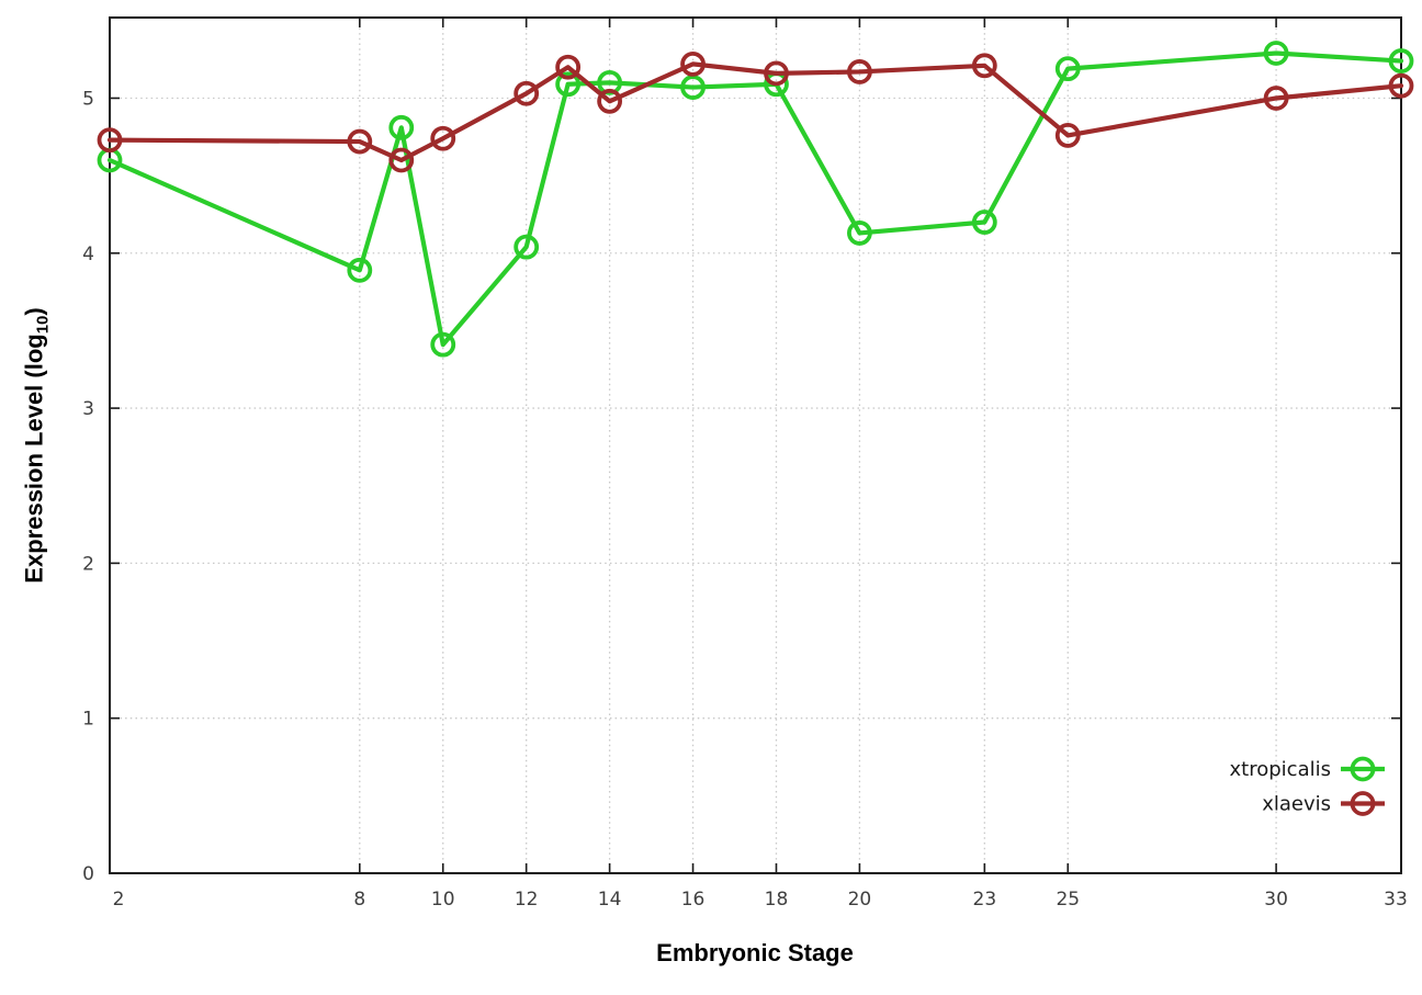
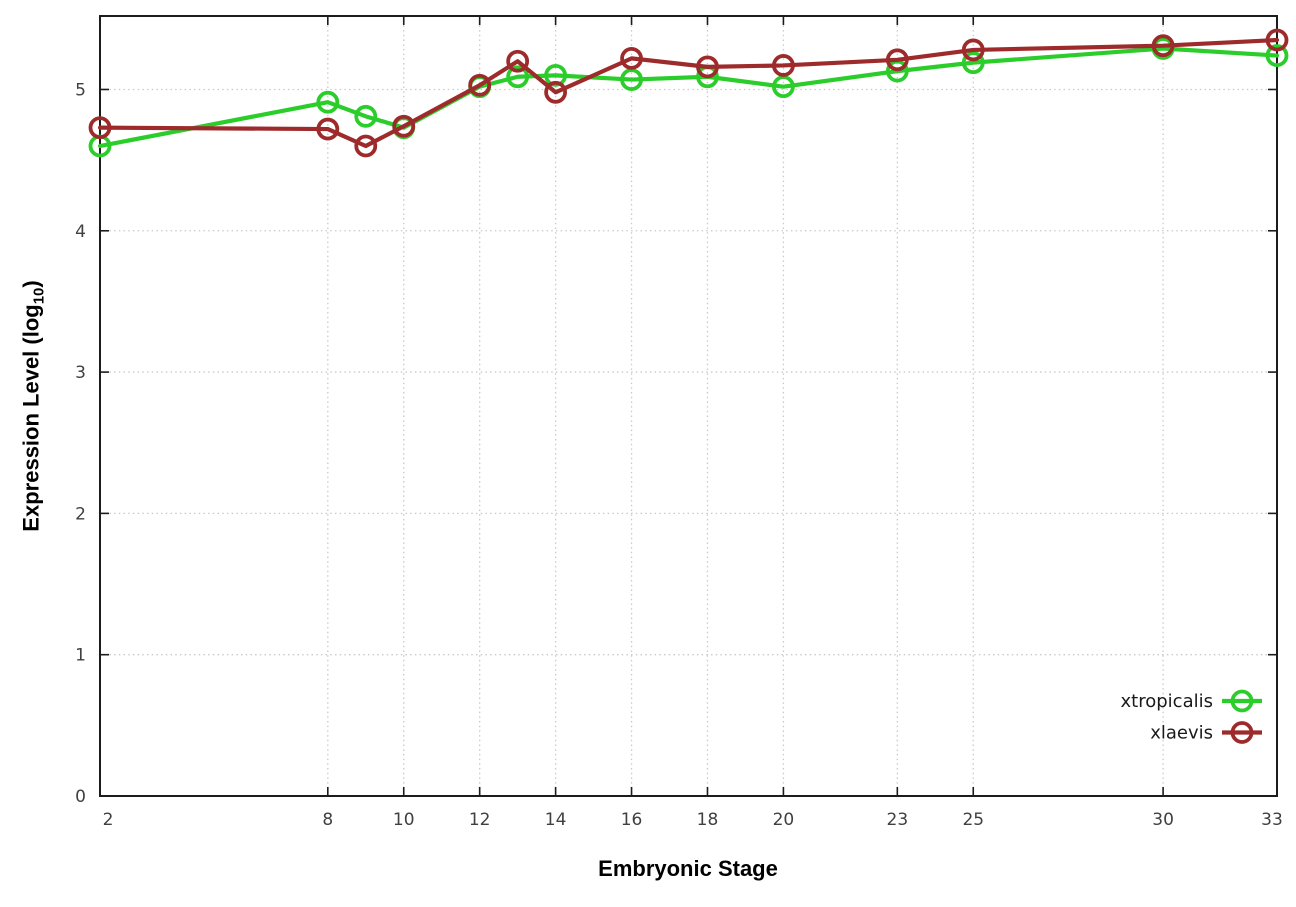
xtropicalis/8: 3.89 -> 4.91
xtropicalis/10: 3.41 -> 4.73
xtropicalis/12: 4.04 -> 5.02
xtropicalis/20: 4.13 -> 5.02
xtropicalis/23: 4.20 -> 5.13
xlaevis/25: 4.76 -> 5.28
xlaevis/30: 5.00 -> 5.31
xlaevis/33: 5.08 -> 5.35
